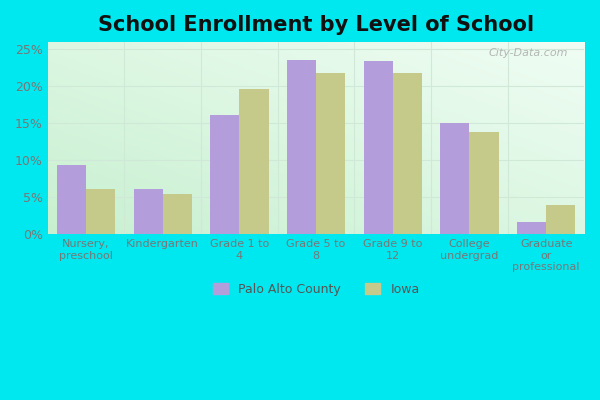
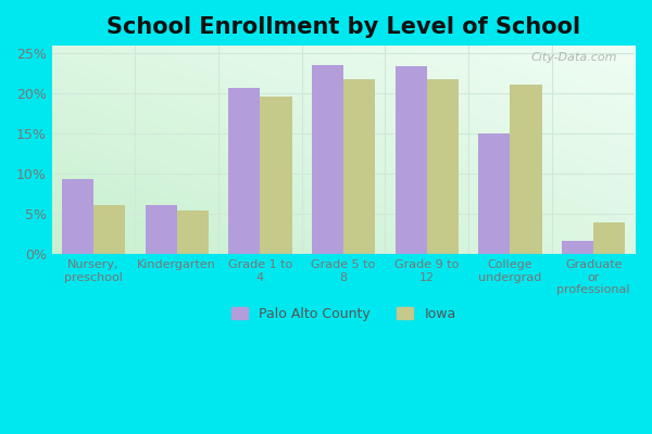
Palo Alto County/Grade 1 to 4: 16.2% -> 20.7%
Iowa/College undergrad: 13.8% -> 21.2%
